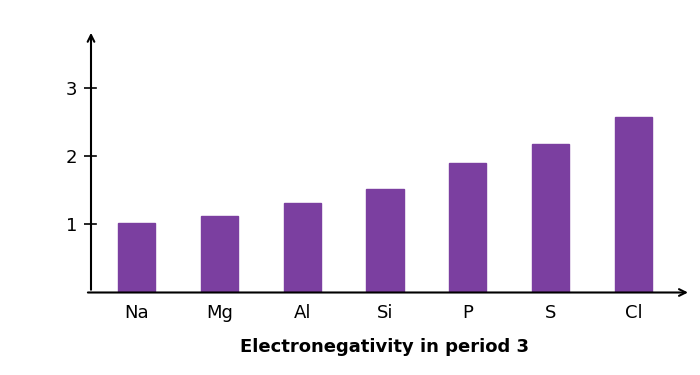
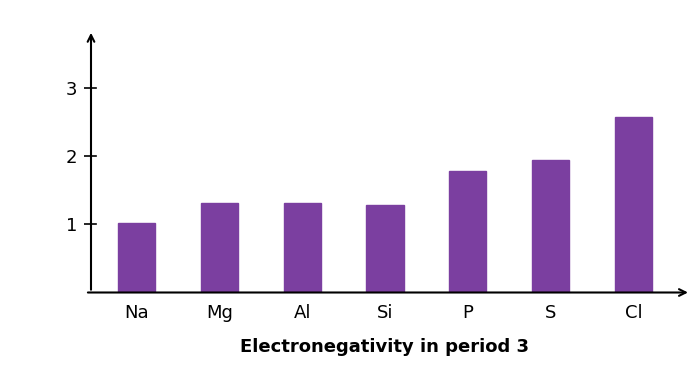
Mg: 1.12 -> 1.32
Si: 1.52 -> 1.28
P: 1.90 -> 1.78
S: 2.18 -> 1.94
